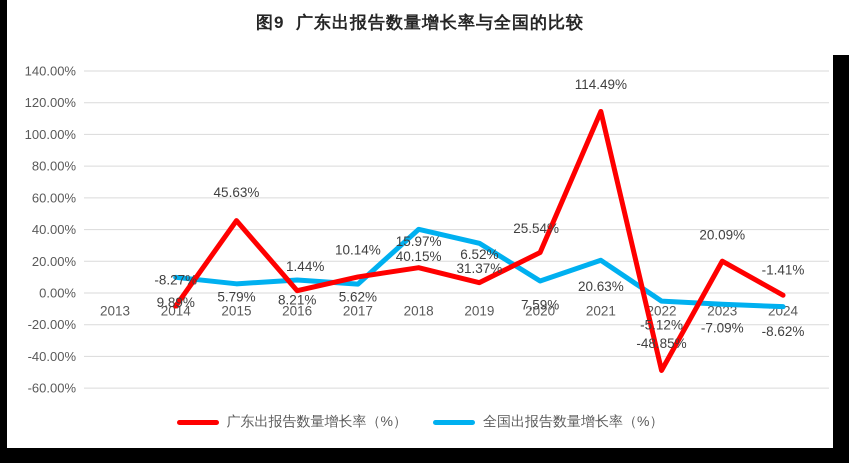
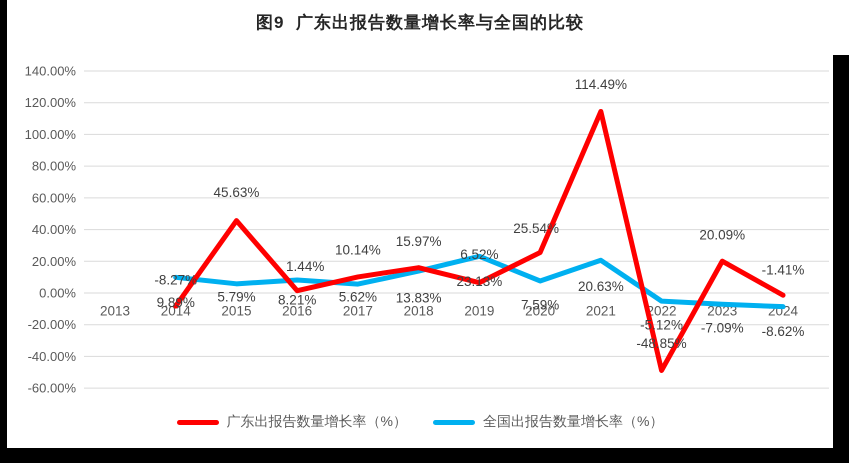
全国出报告数量增长率（%）/2018: 40.15% -> 13.83%
全国出报告数量增长率（%）/2019: 31.37% -> 23.13%
